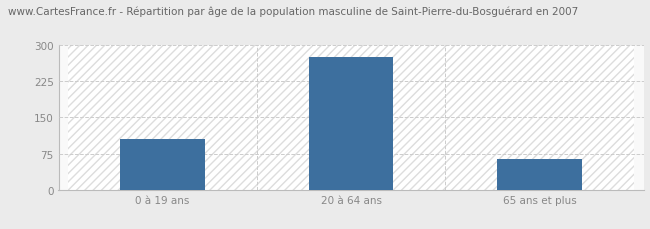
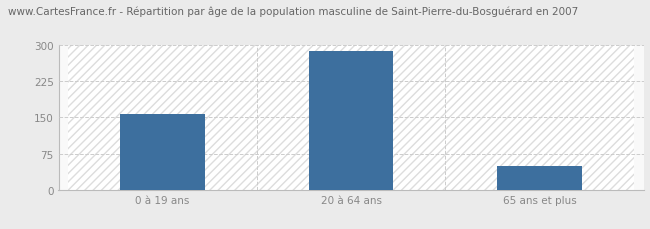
0 à 19 ans: 105 -> 158
20 à 64 ans: 275 -> 287
65 ans et plus: 65 -> 50
